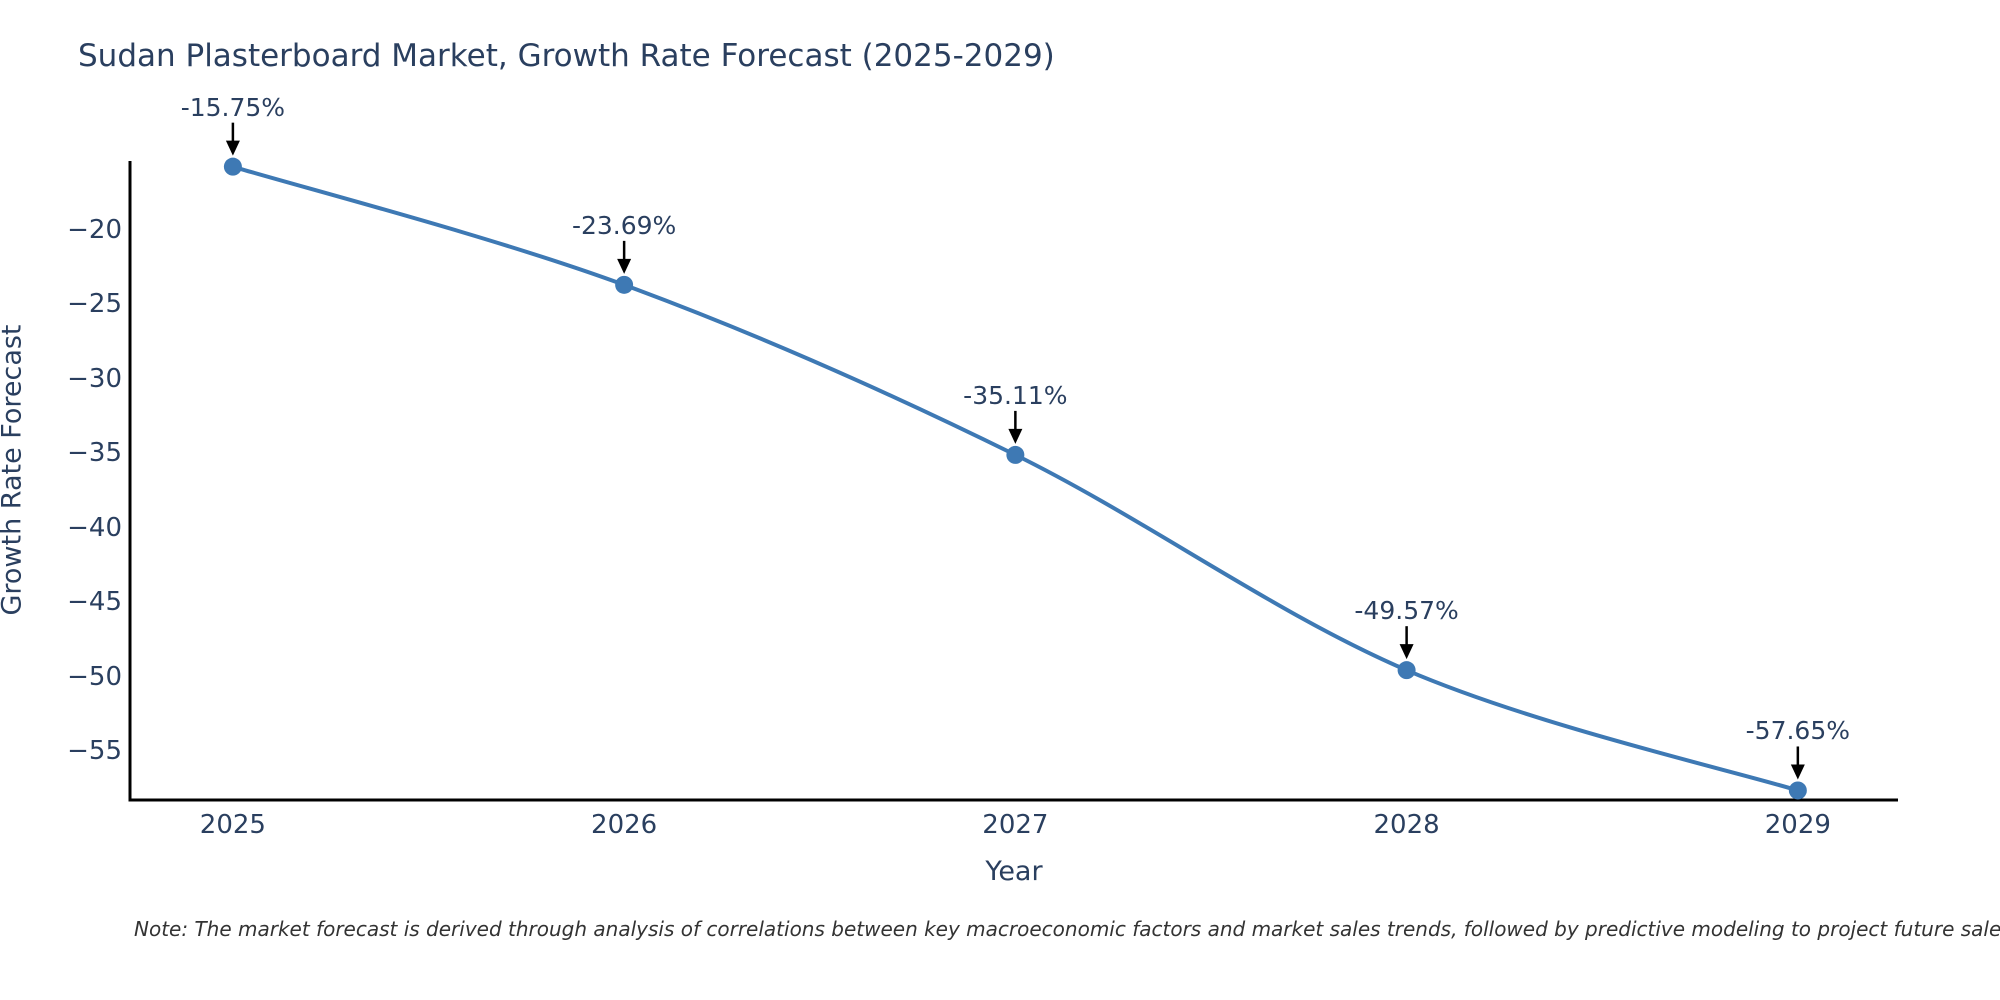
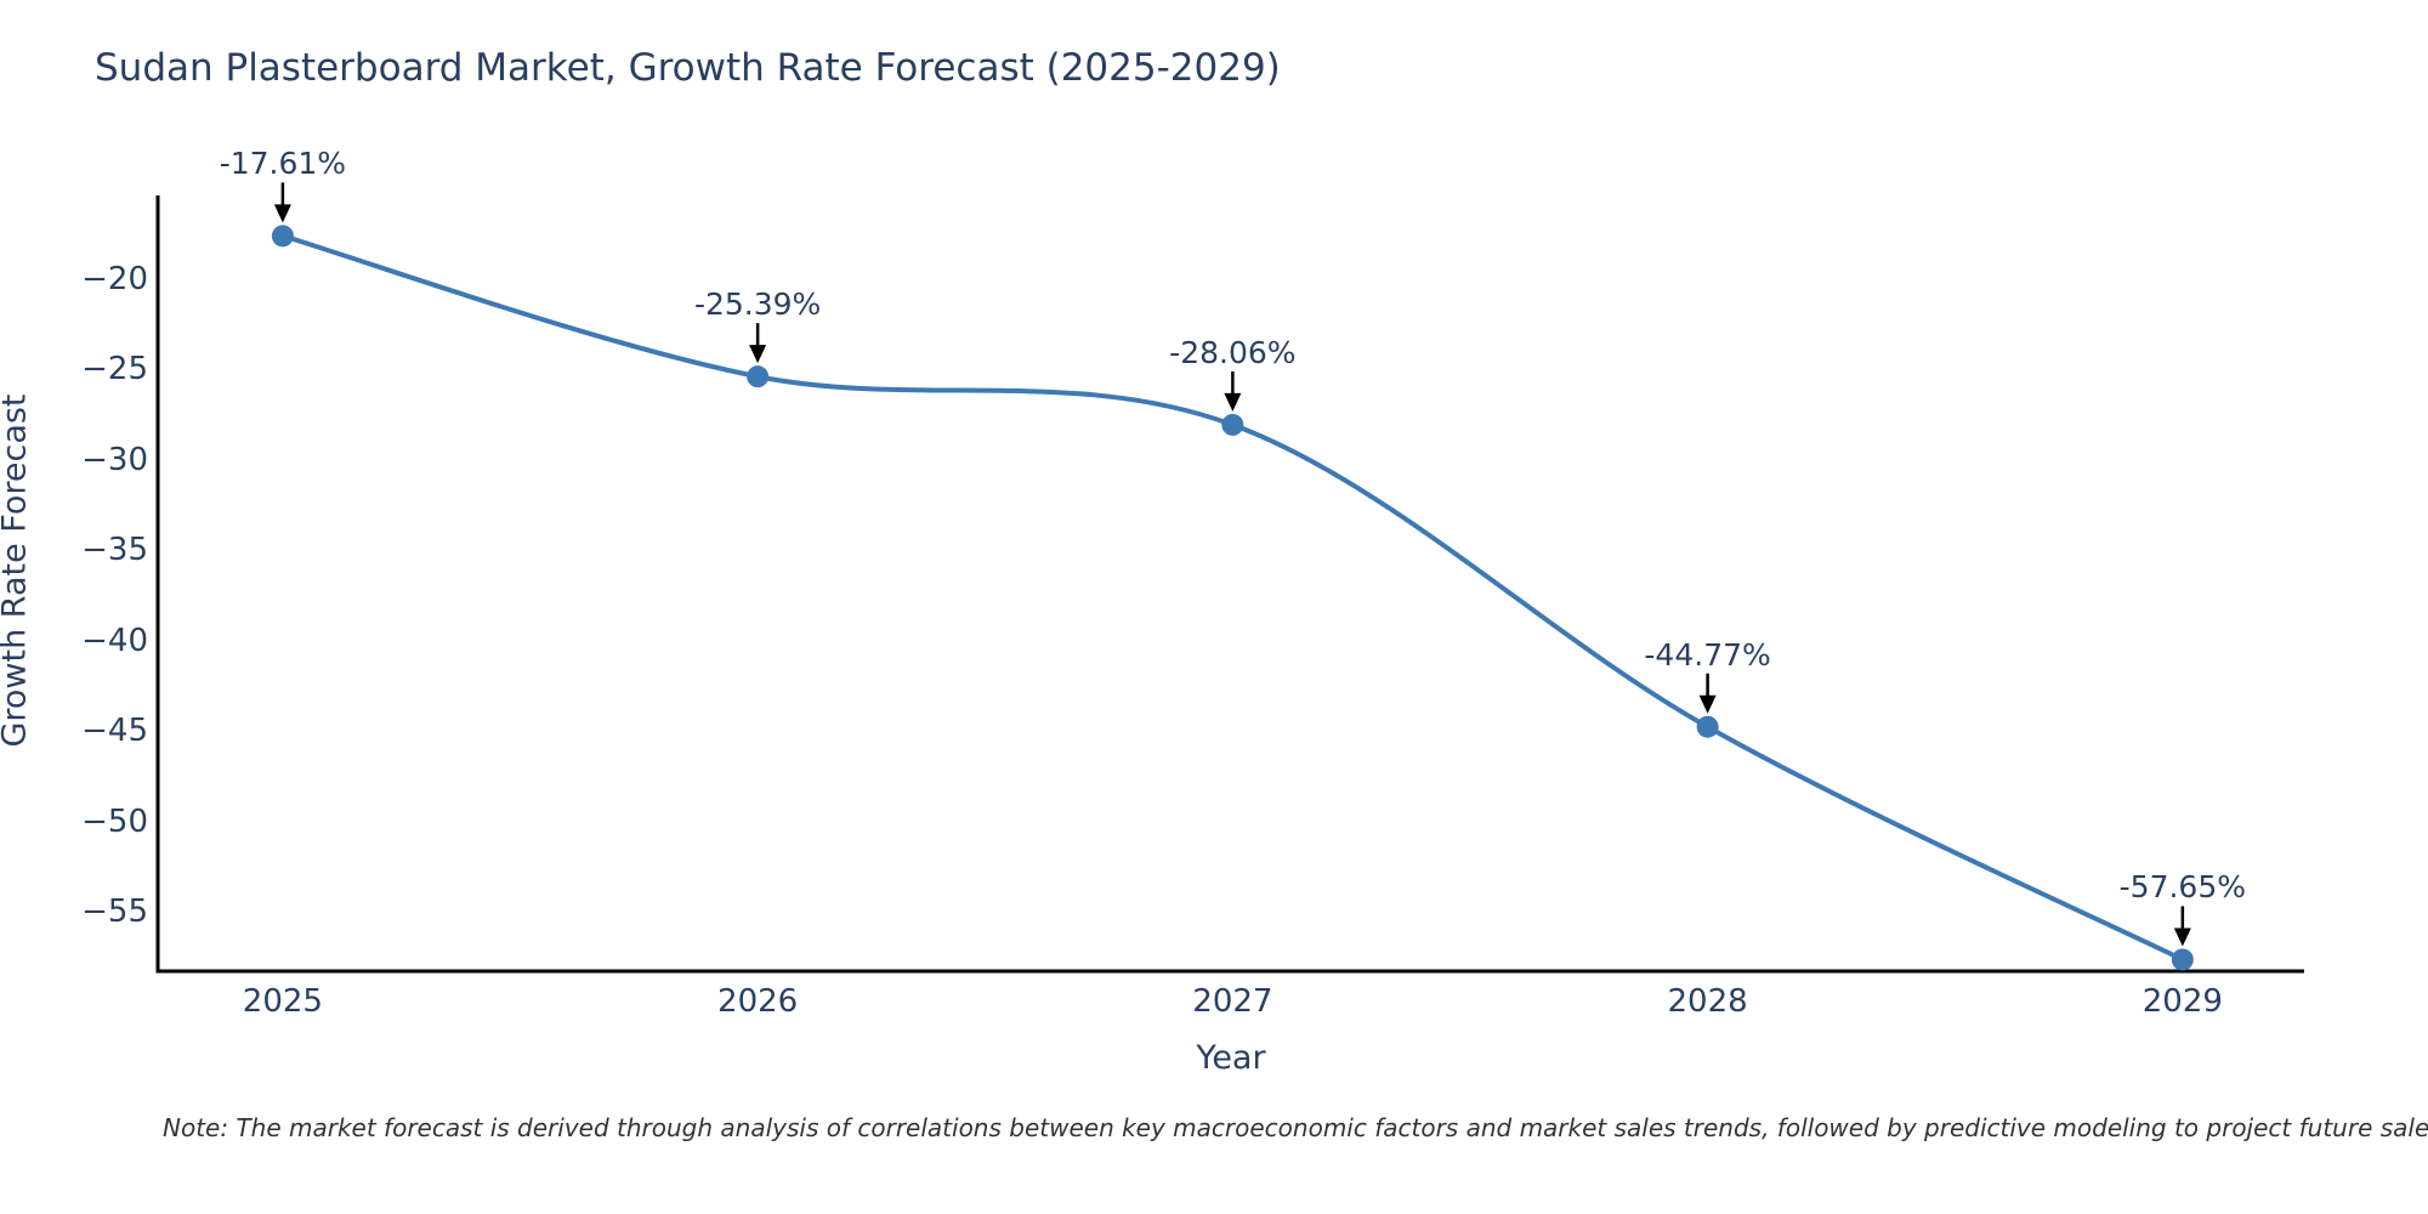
2025: -15.75% -> -17.61%
2026: -23.69% -> -25.39%
2027: -35.11% -> -28.06%
2028: -49.57% -> -44.77%
